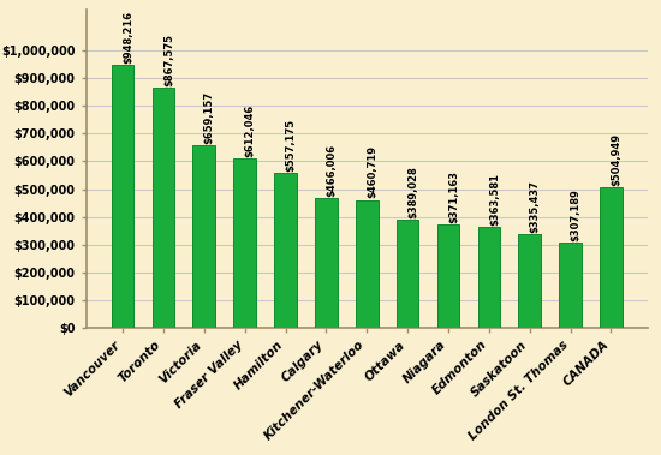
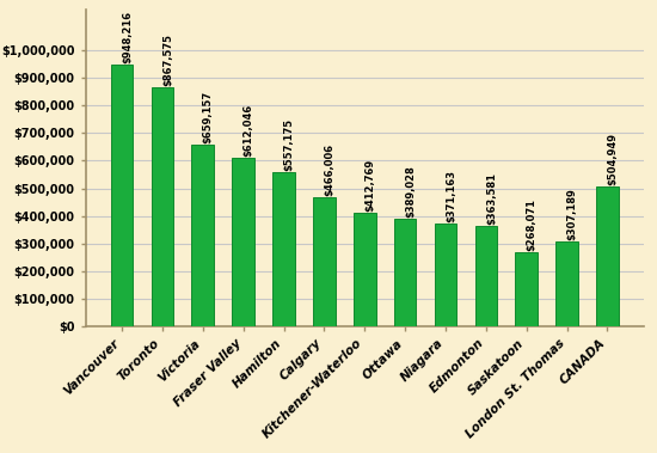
Kitchener-Waterloo: $460,719 -> $412,769
Saskatoon: $335,437 -> $268,071
